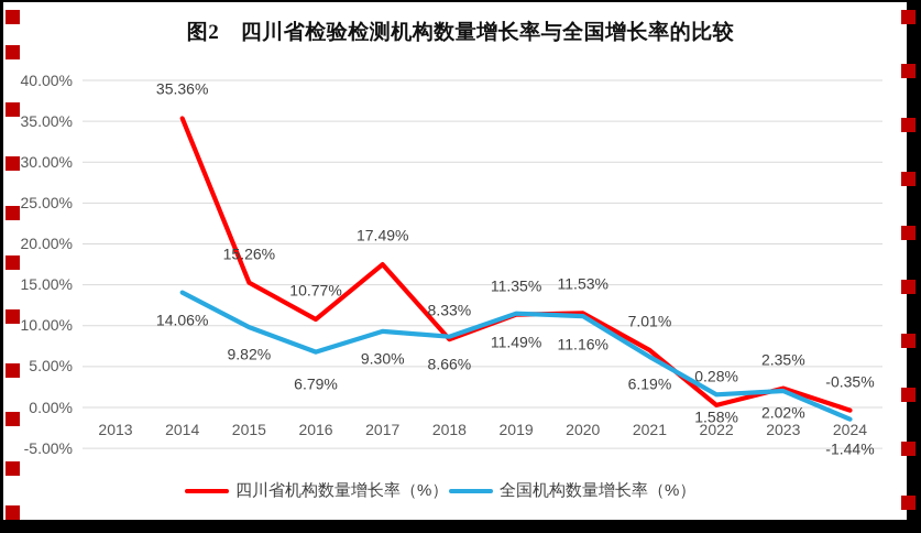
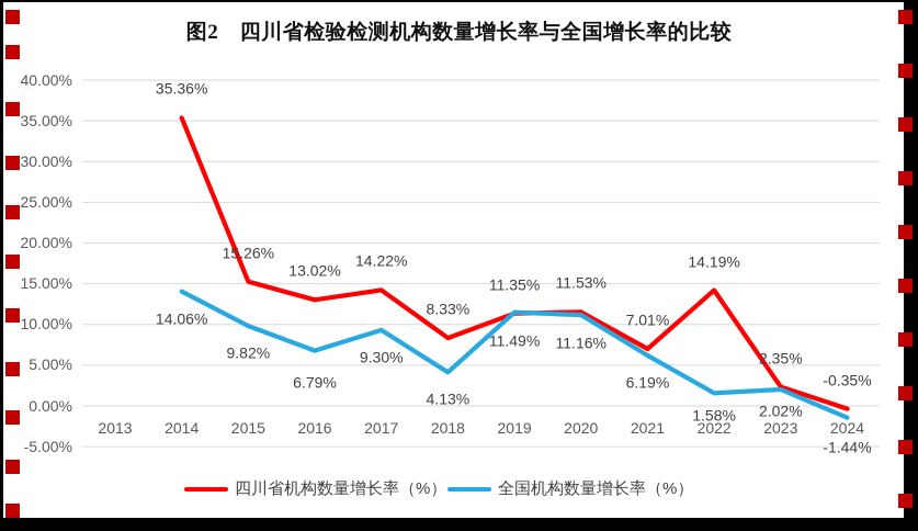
四川省机构数量增长率（%）/2016: 10.77% -> 13.02%
四川省机构数量增长率（%）/2017: 17.49% -> 14.22%
全国机构数量增长率（%）/2018: 8.66% -> 4.13%
四川省机构数量增长率（%）/2022: 0.28% -> 14.19%
